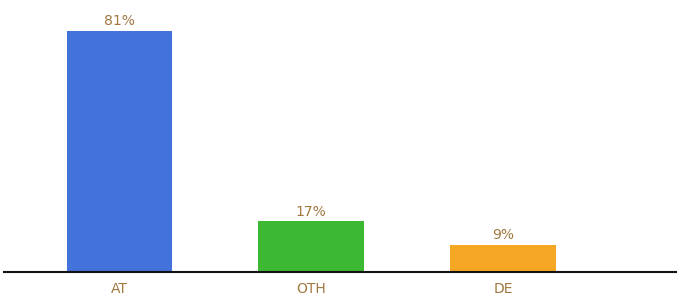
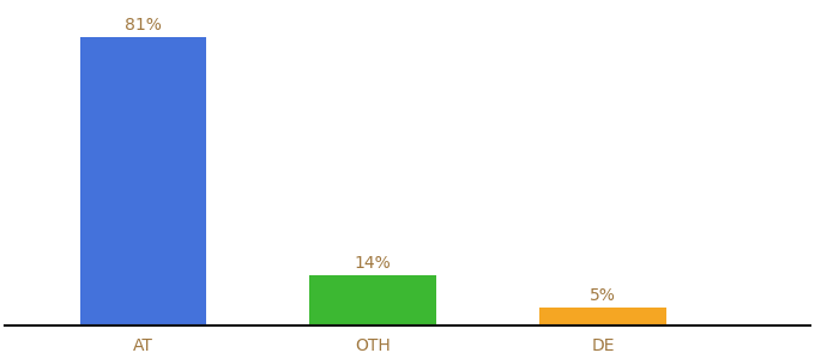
OTH: 17% -> 14%
DE: 9% -> 5%
